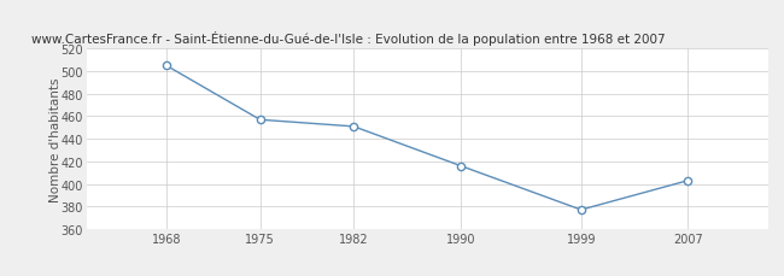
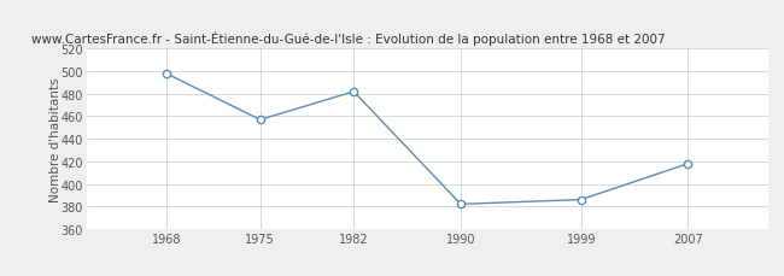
1968: 505 -> 498
1982: 451 -> 482
1990: 416 -> 382
1999: 377 -> 386
2007: 403 -> 418
